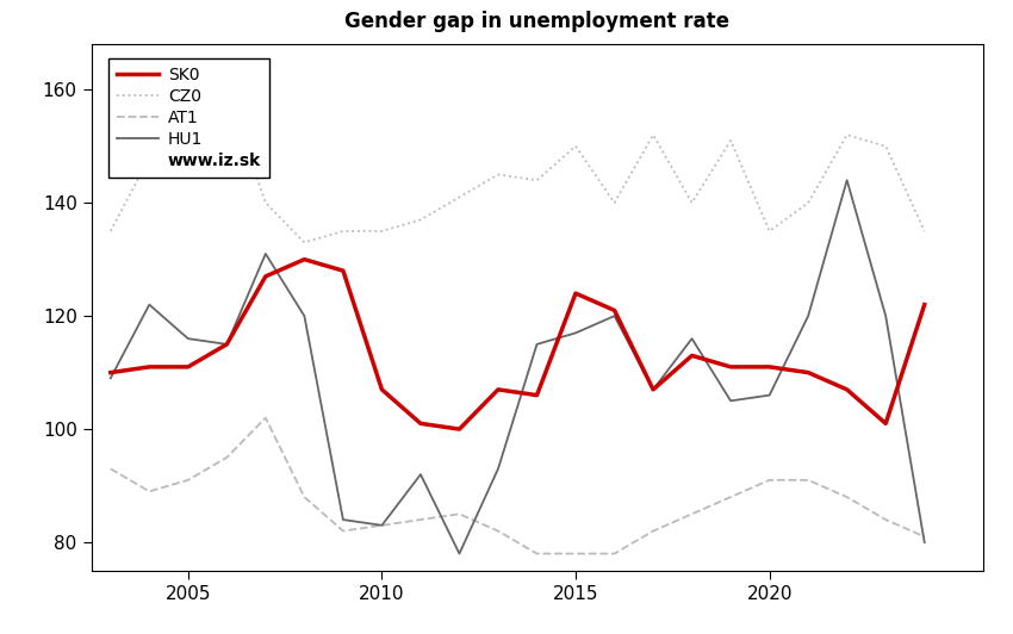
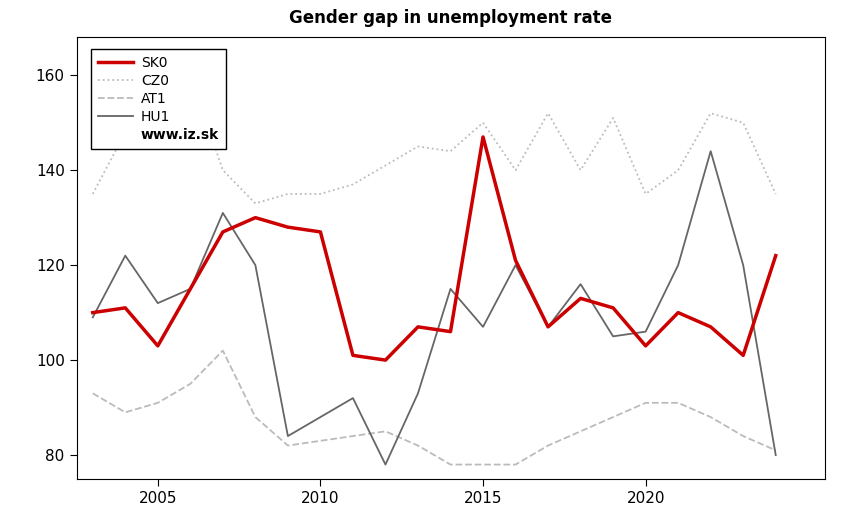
SK0/2005: 111 -> 103
HU1/2005: 116 -> 112
SK0/2010: 107 -> 127
HU1/2010: 83 -> 88
SK0/2015: 124 -> 147
HU1/2015: 117 -> 107
SK0/2020: 111 -> 103
